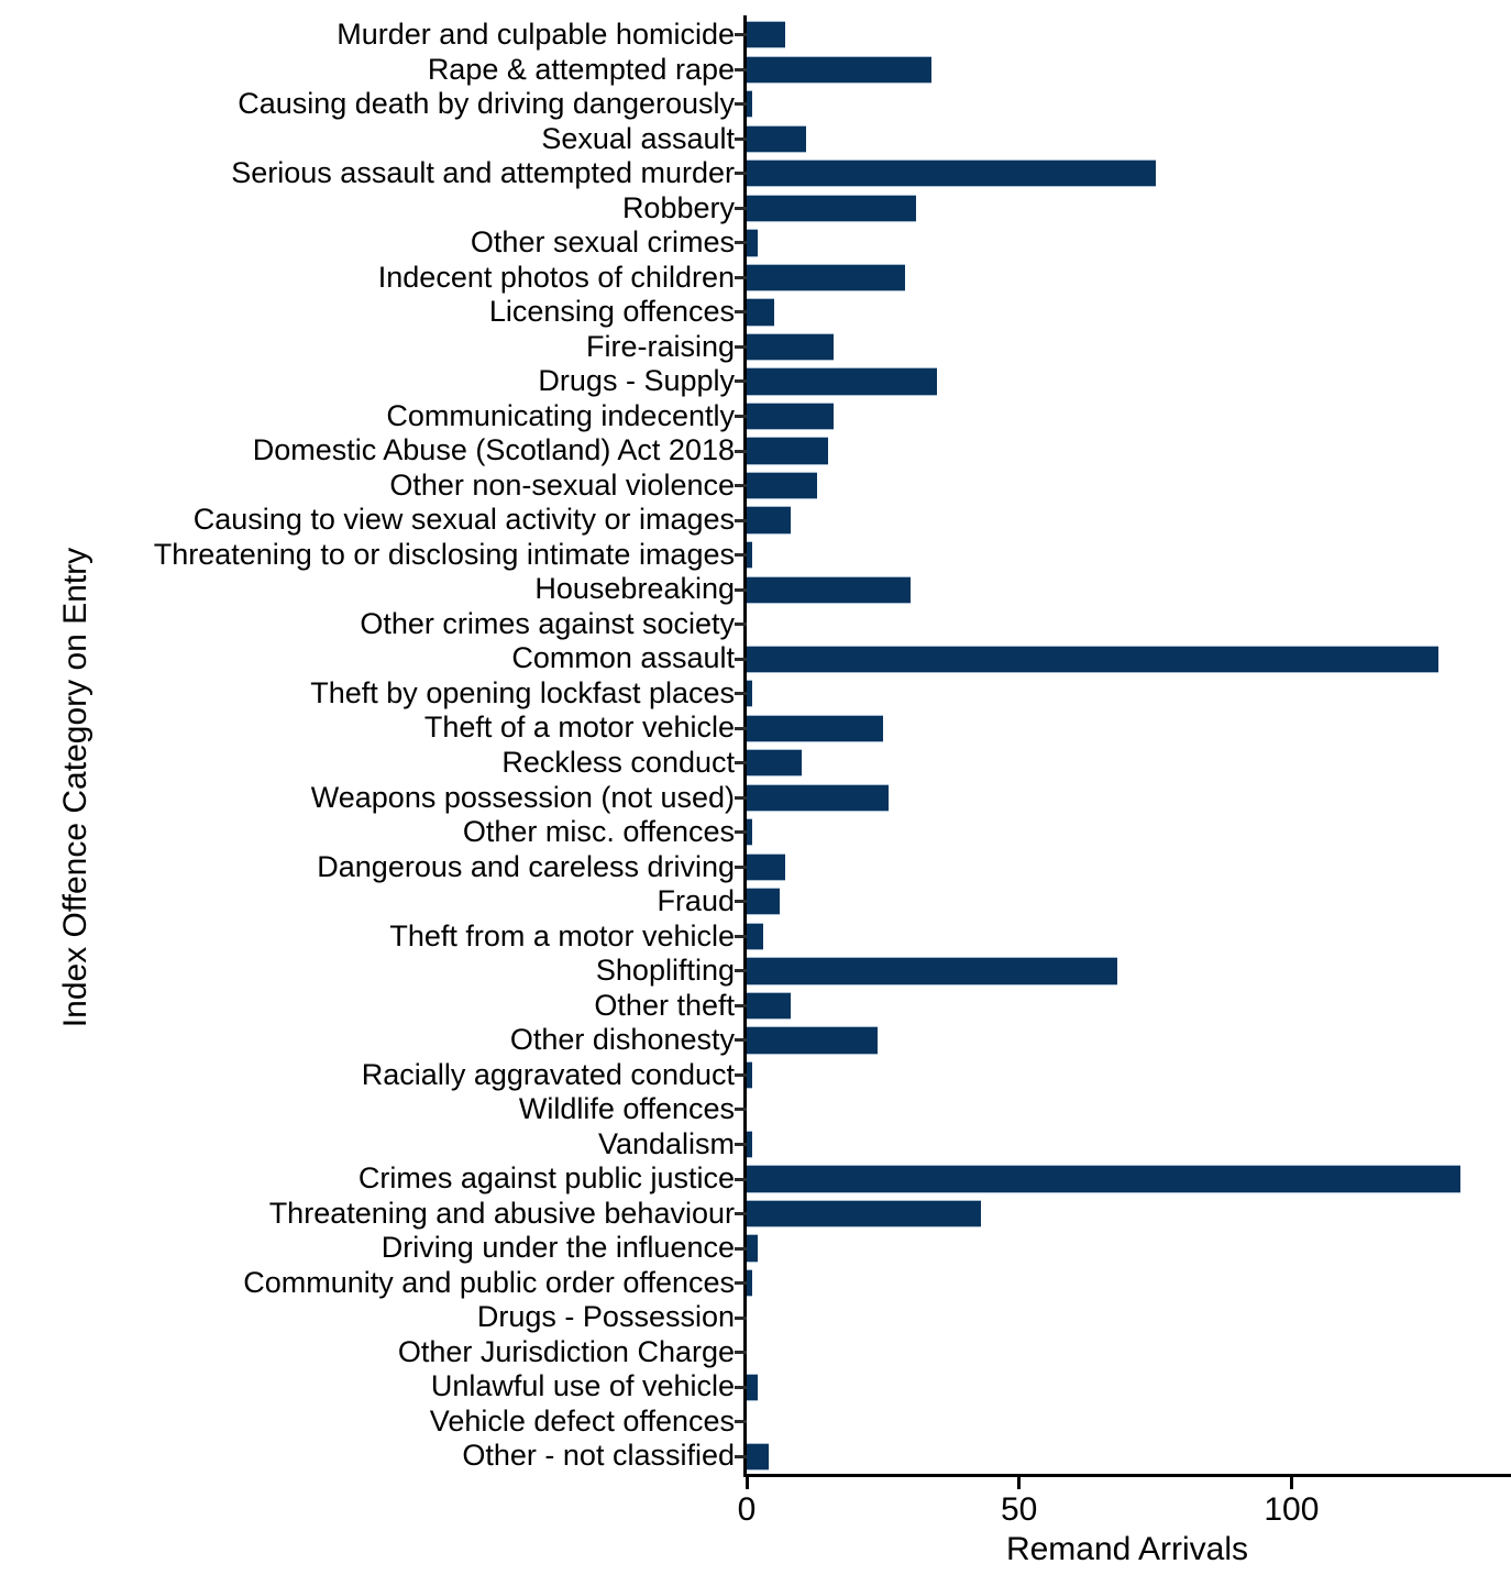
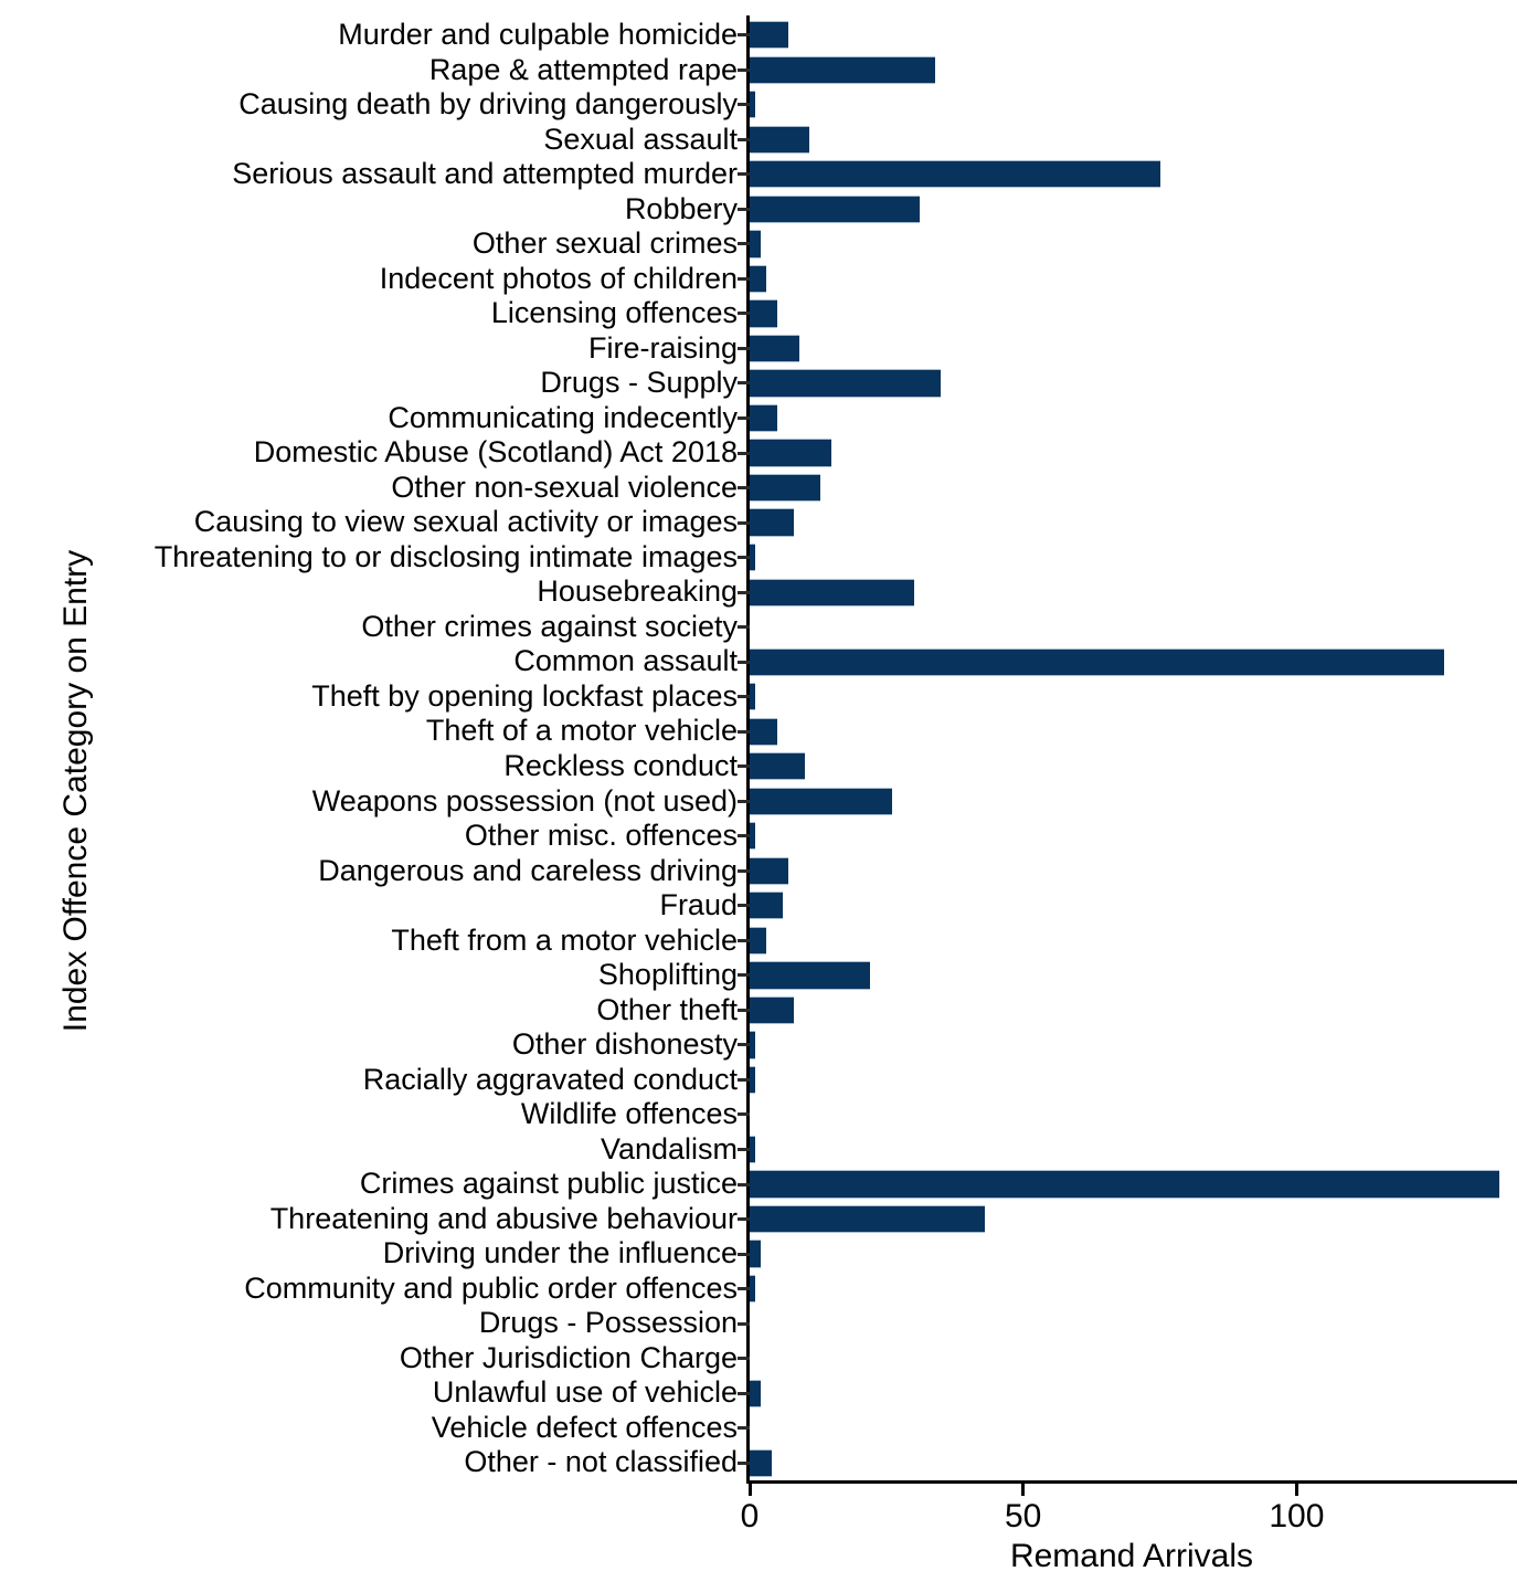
Indecent photos of children: 29 -> 3
Fire-raising: 16 -> 9
Communicating indecently: 16 -> 5
Theft of a motor vehicle: 25 -> 5
Shoplifting: 68 -> 22
Other dishonesty: 24 -> 1
Crimes against public justice: 131 -> 137
